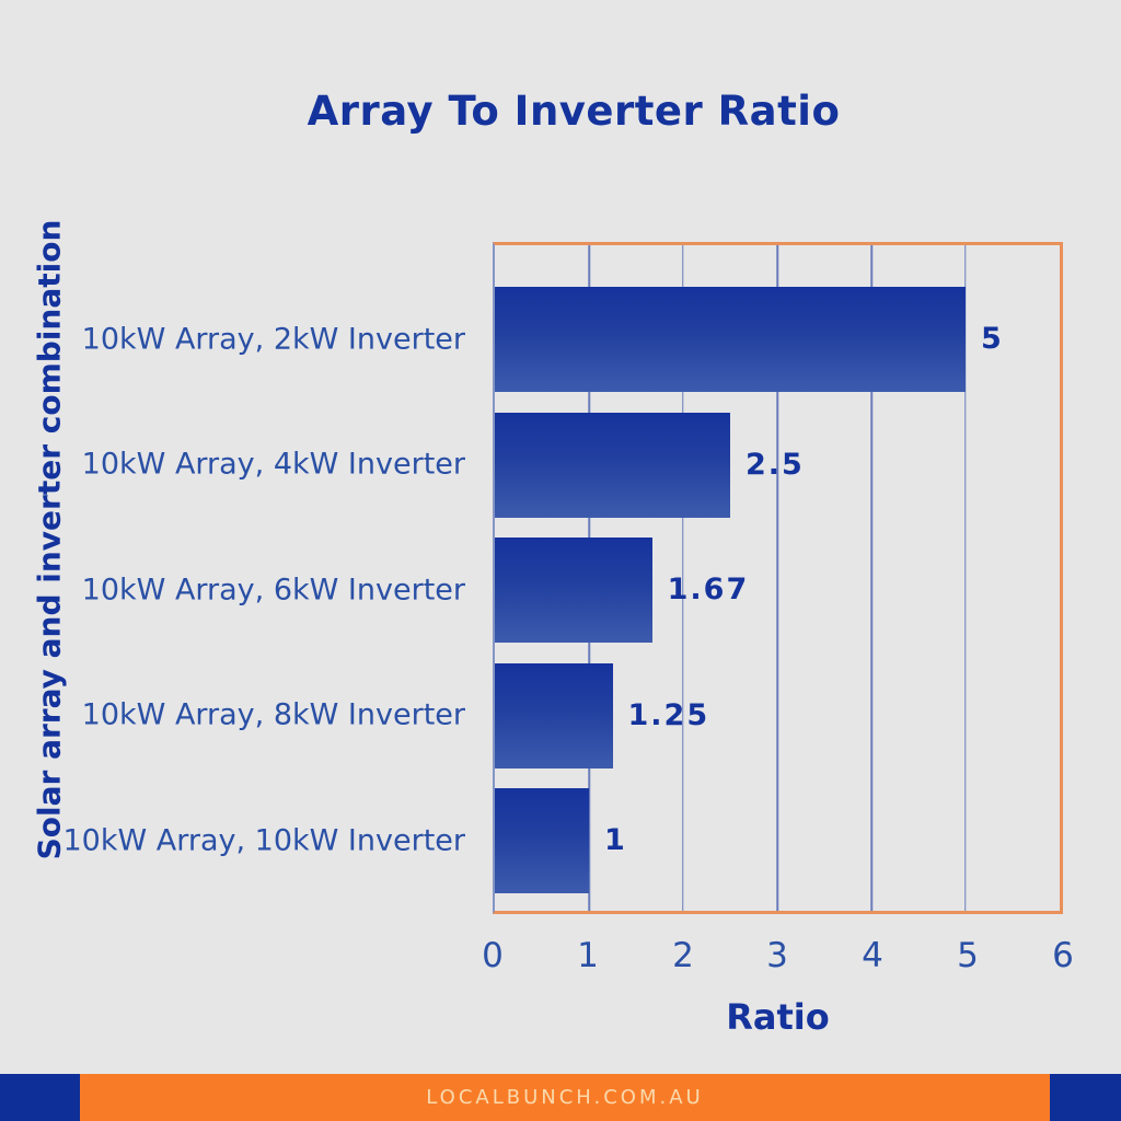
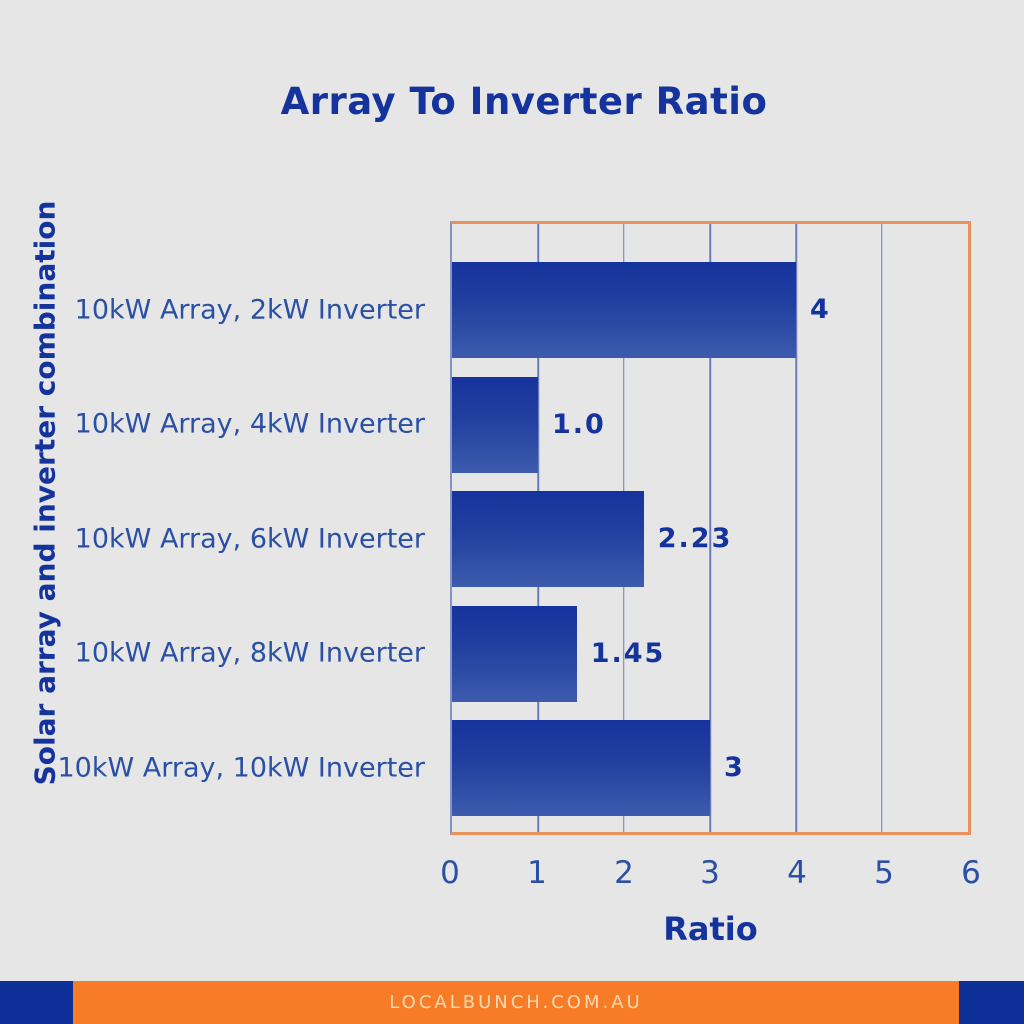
10kW Array, 2kW Inverter: 5 -> 4
10kW Array, 4kW Inverter: 2.5 -> 1.0
10kW Array, 6kW Inverter: 1.67 -> 2.23
10kW Array, 8kW Inverter: 1.25 -> 1.45
10kW Array, 10kW Inverter: 1 -> 3
